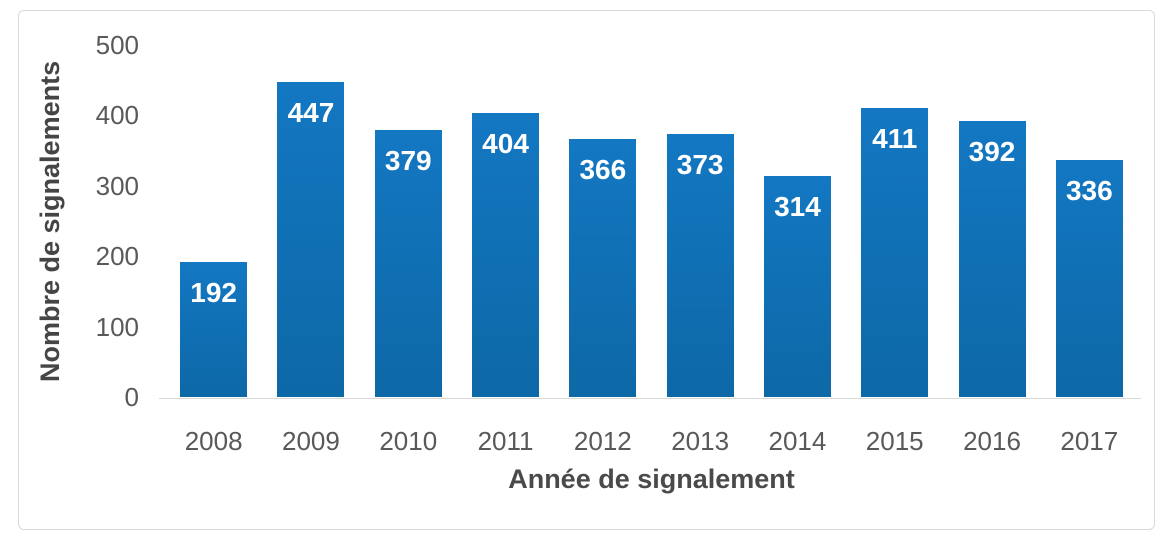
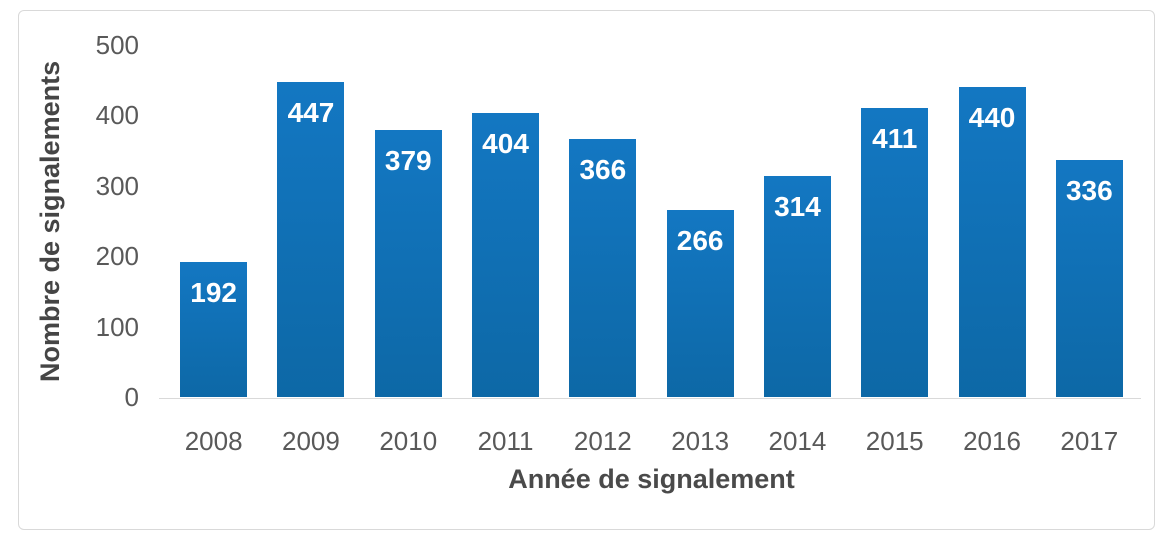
2013: 373 -> 266
2016: 392 -> 440
